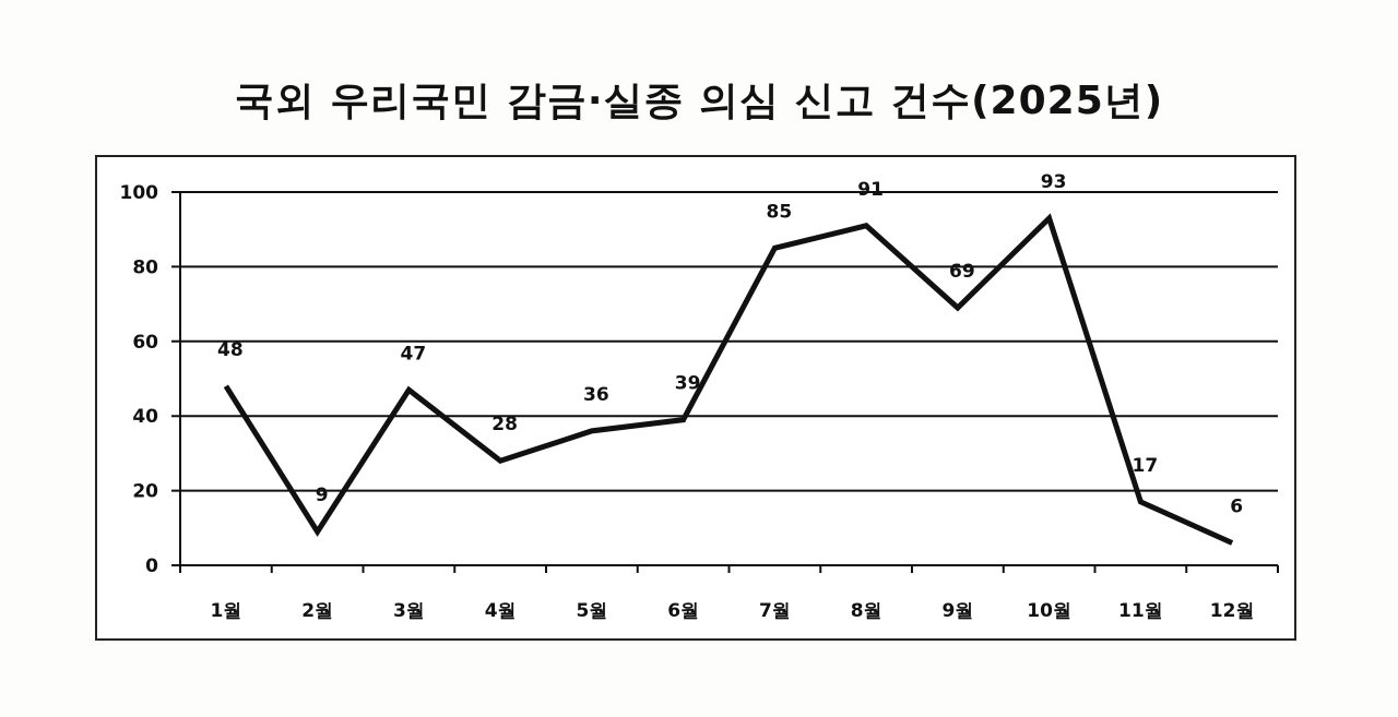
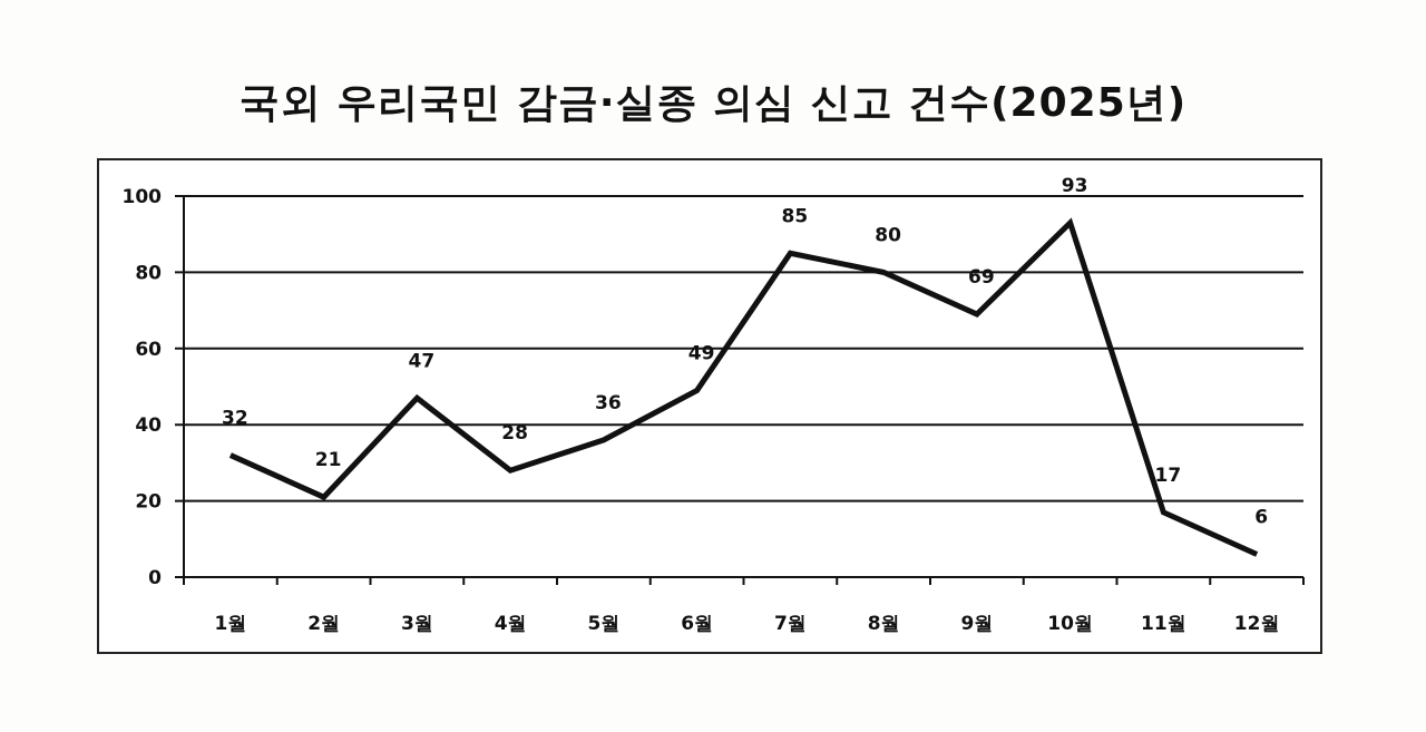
1월: 48 -> 32
2월: 9 -> 21
6월: 39 -> 49
8월: 91 -> 80
